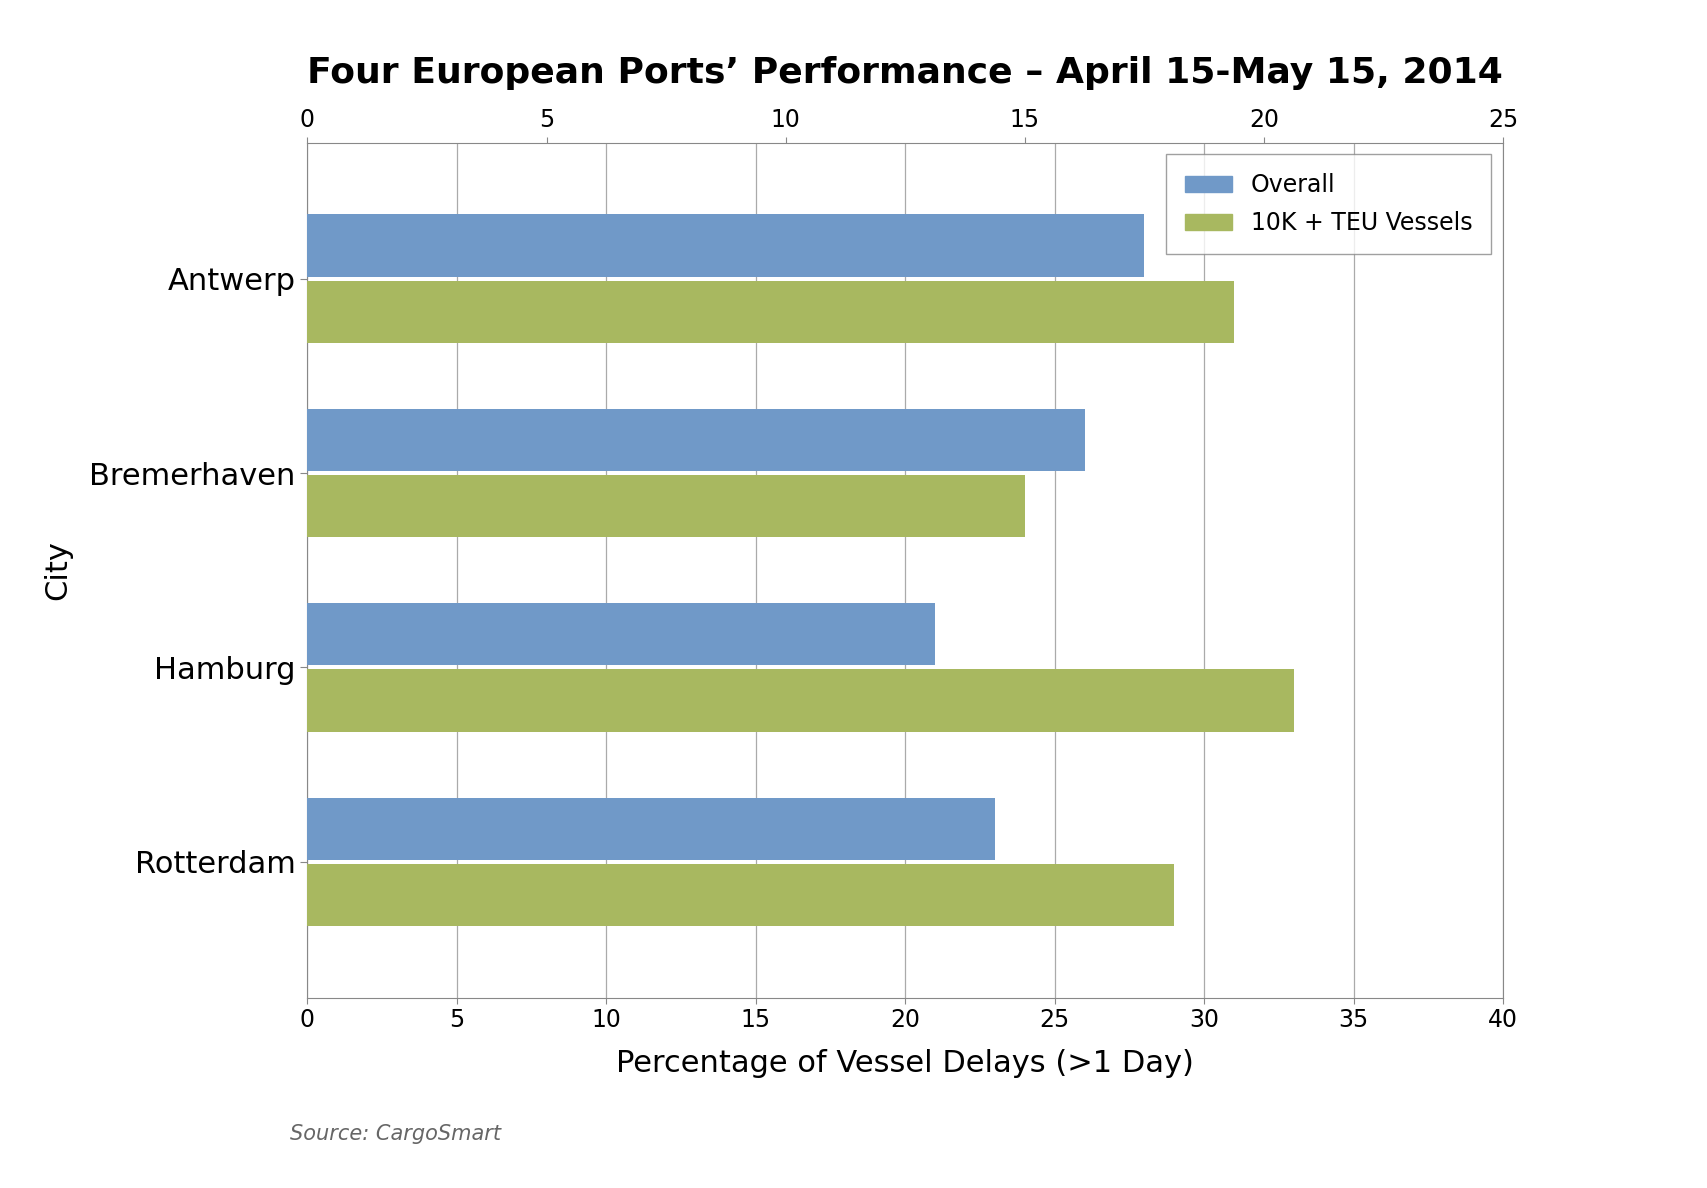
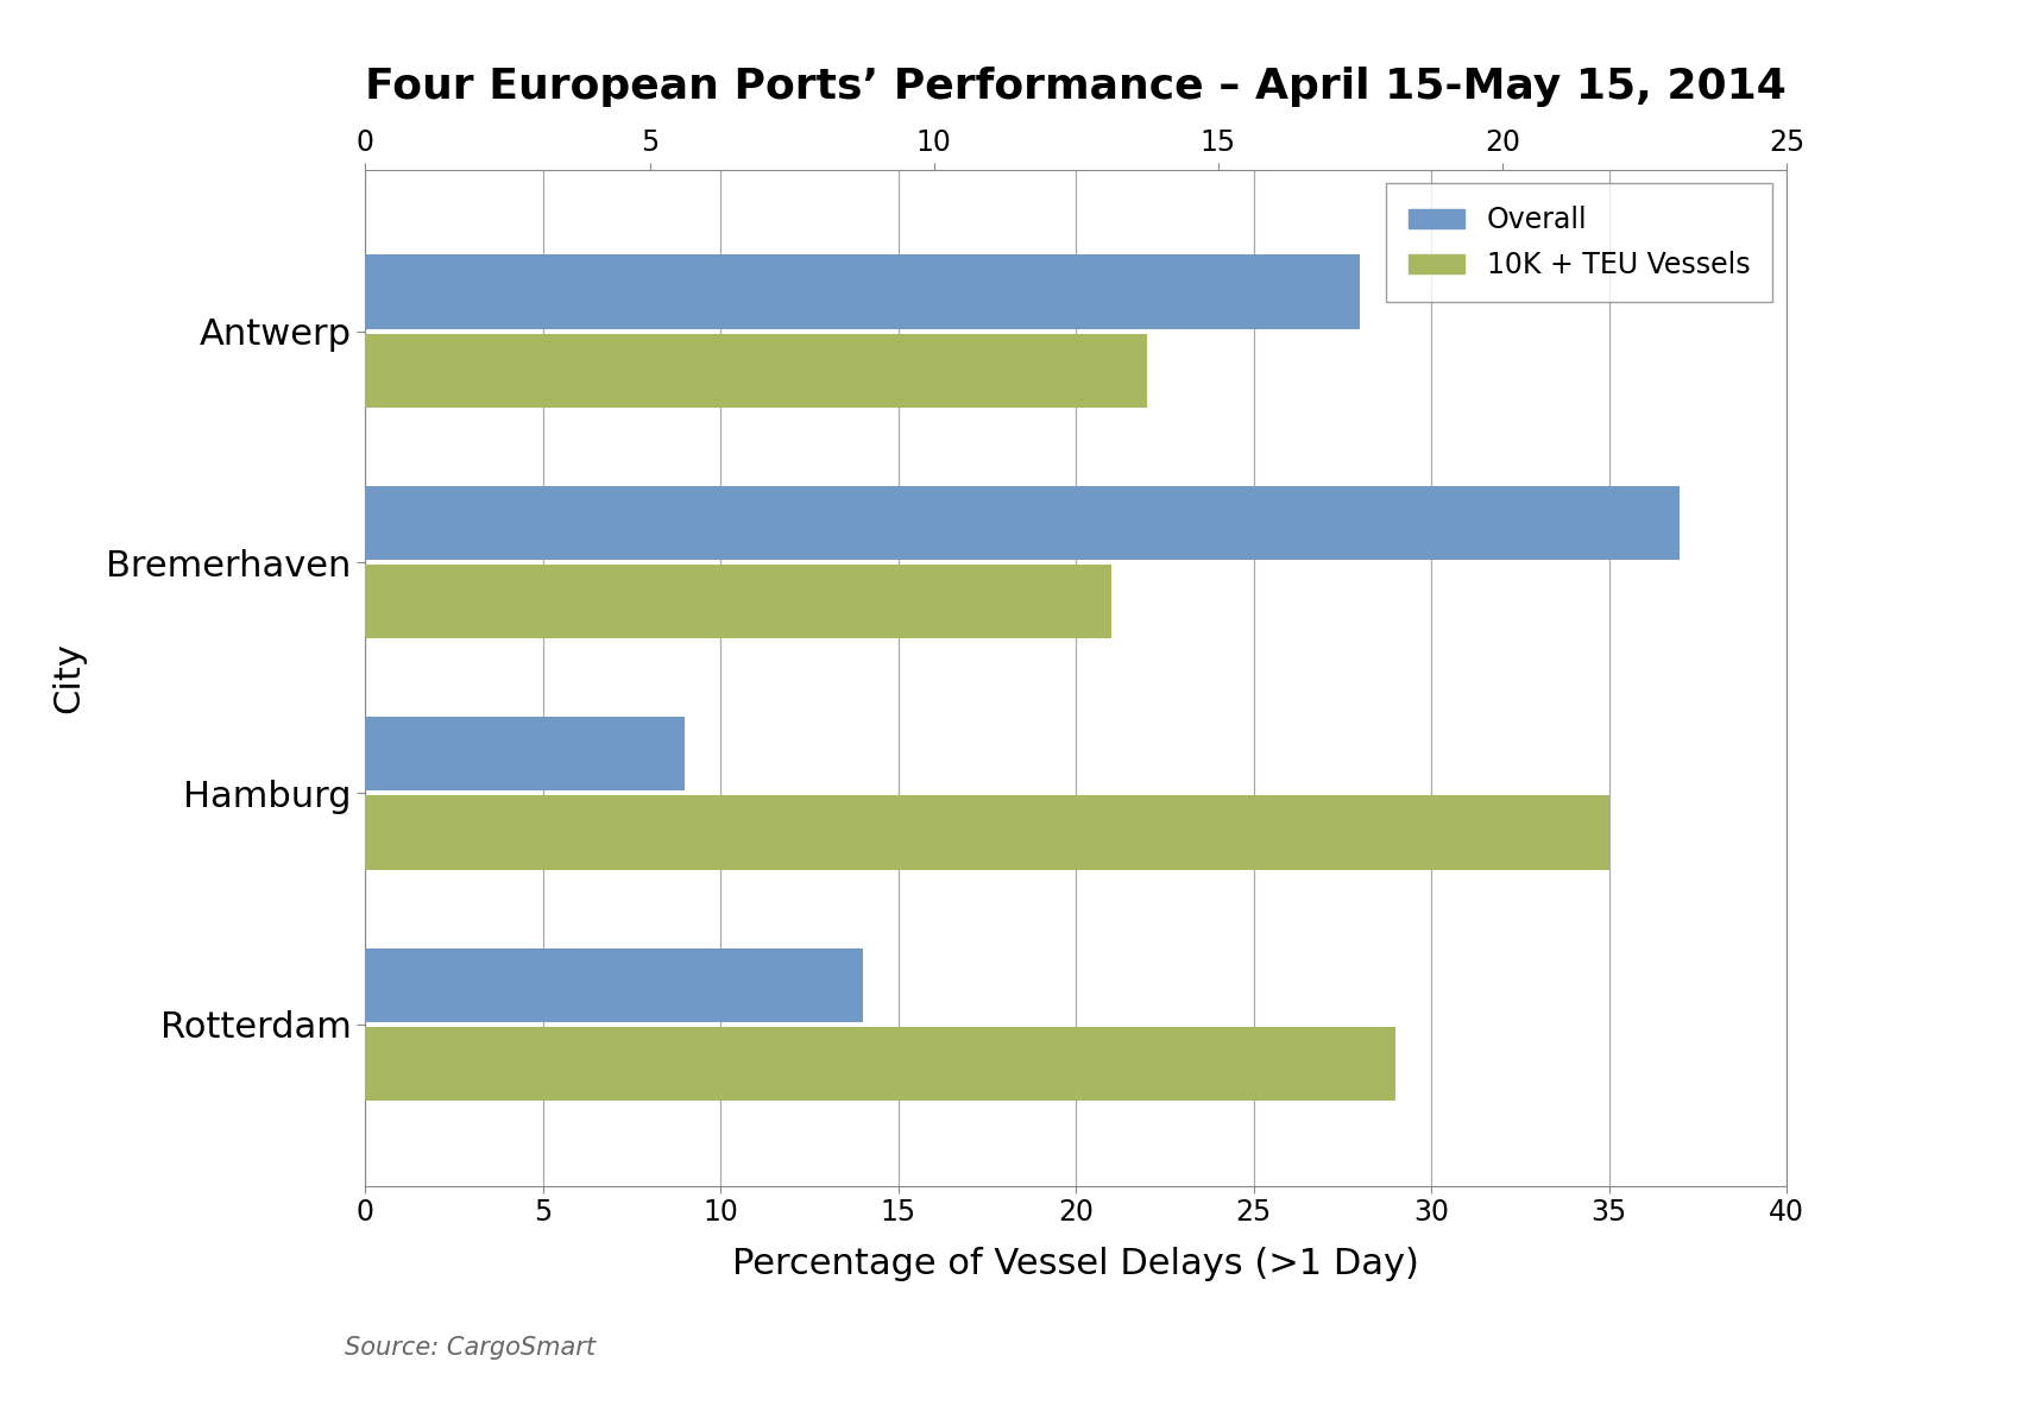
10K + TEU Vessels/Antwerp: 31 -> 22
Overall/Bremerhaven: 26 -> 37
10K + TEU Vessels/Bremerhaven: 24 -> 21
Overall/Hamburg: 21 -> 9
10K + TEU Vessels/Hamburg: 33 -> 35
Overall/Rotterdam: 23 -> 14
